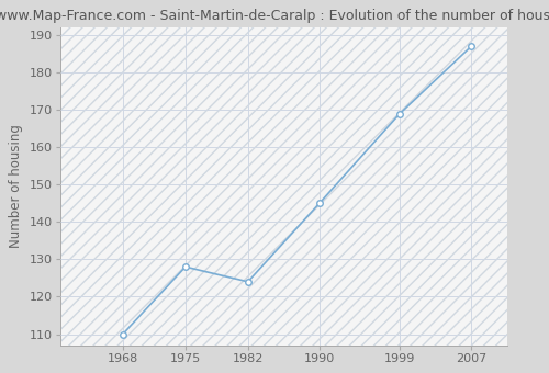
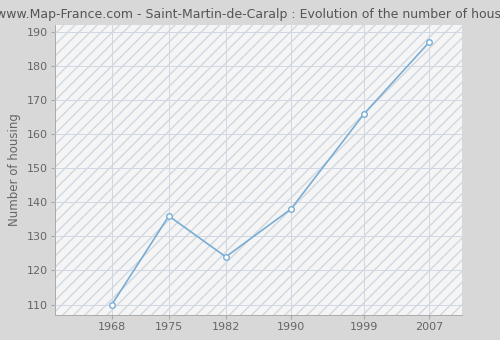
1975: 128 -> 136
1990: 145 -> 138
1999: 169 -> 166
